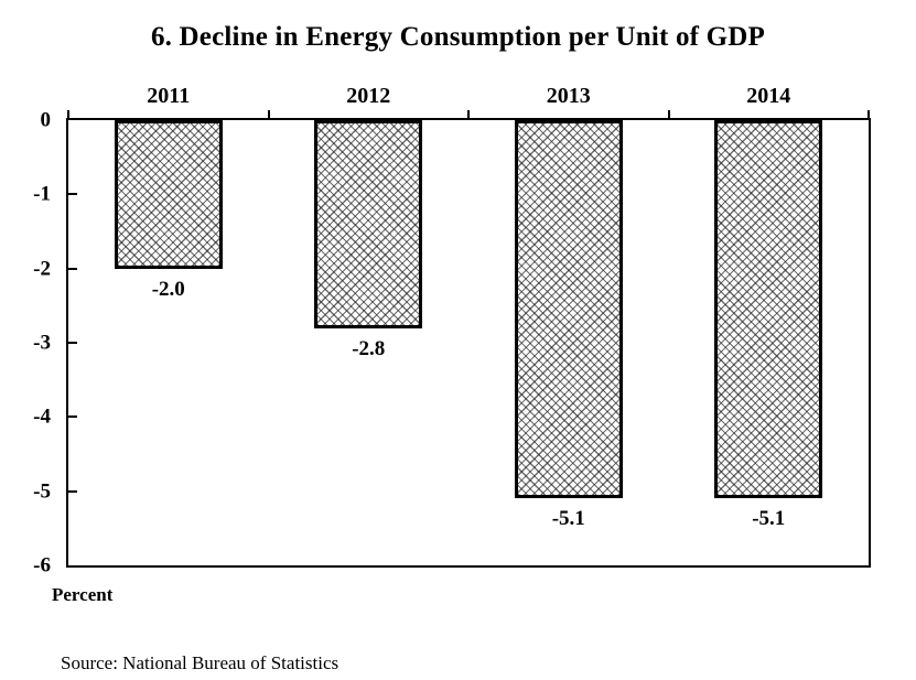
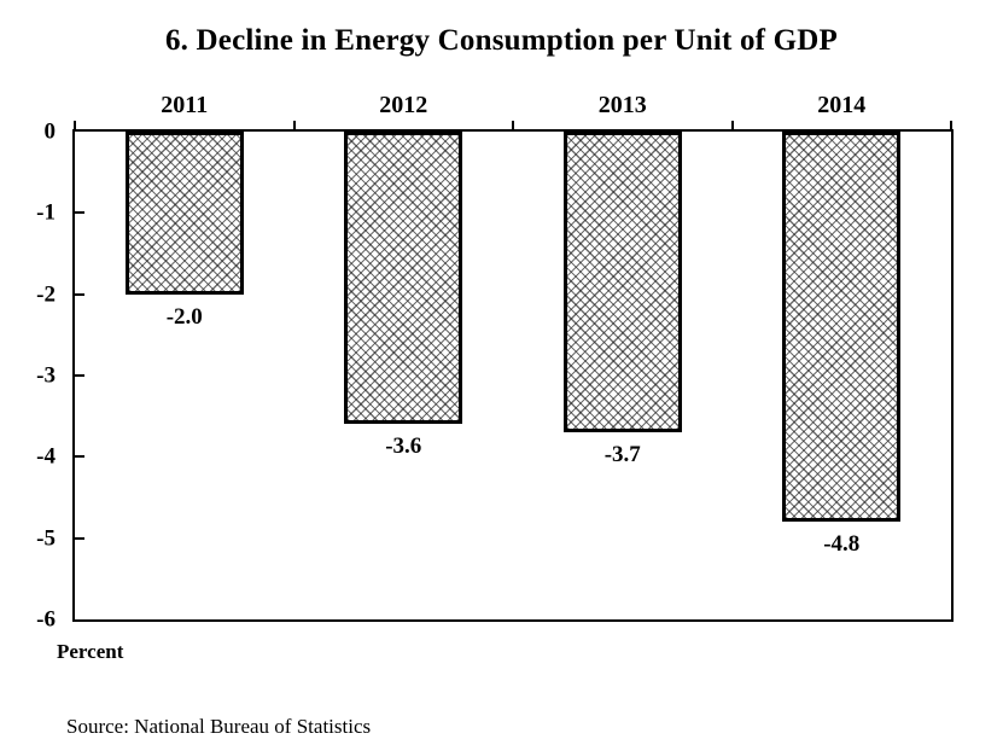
2012: -2.8 -> -3.6
2013: -5.1 -> -3.7
2014: -5.1 -> -4.8
